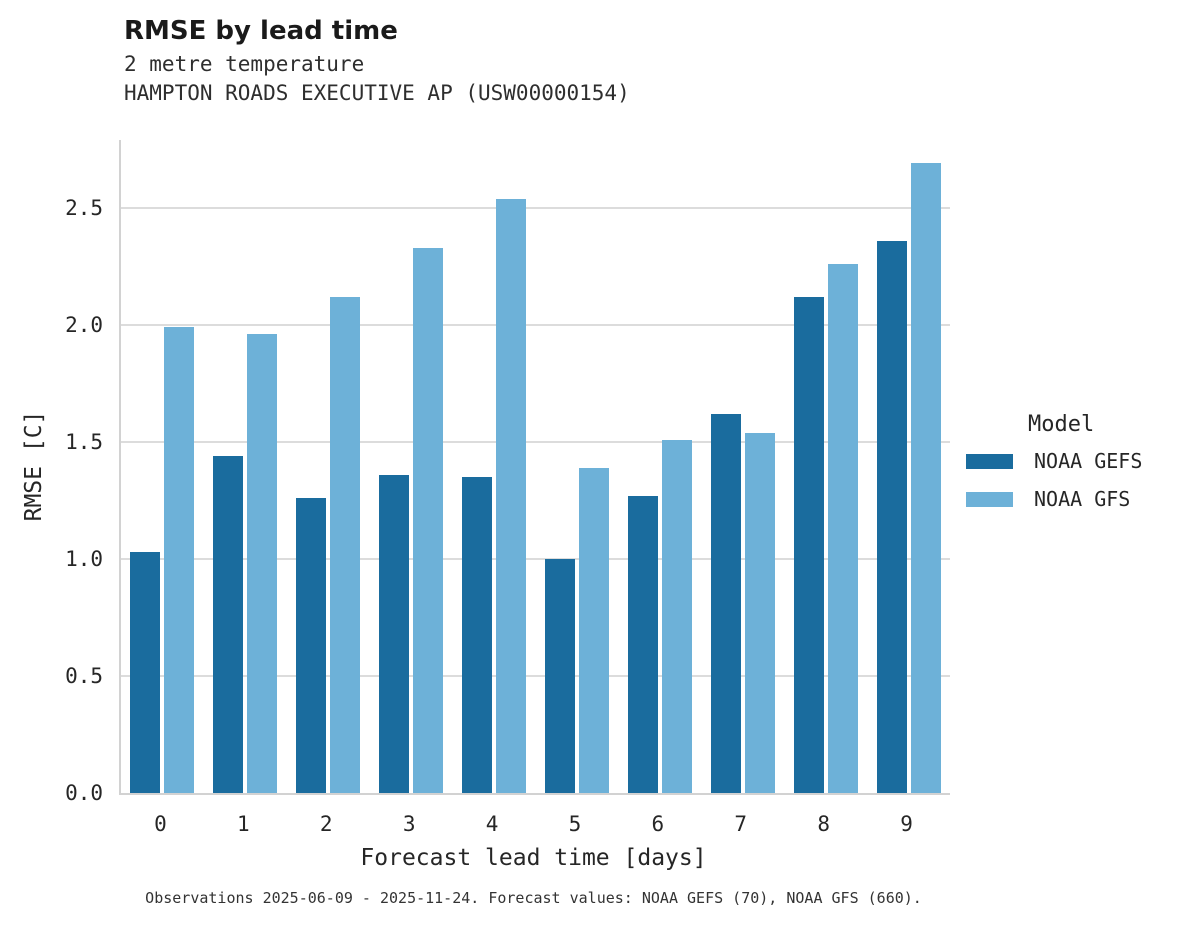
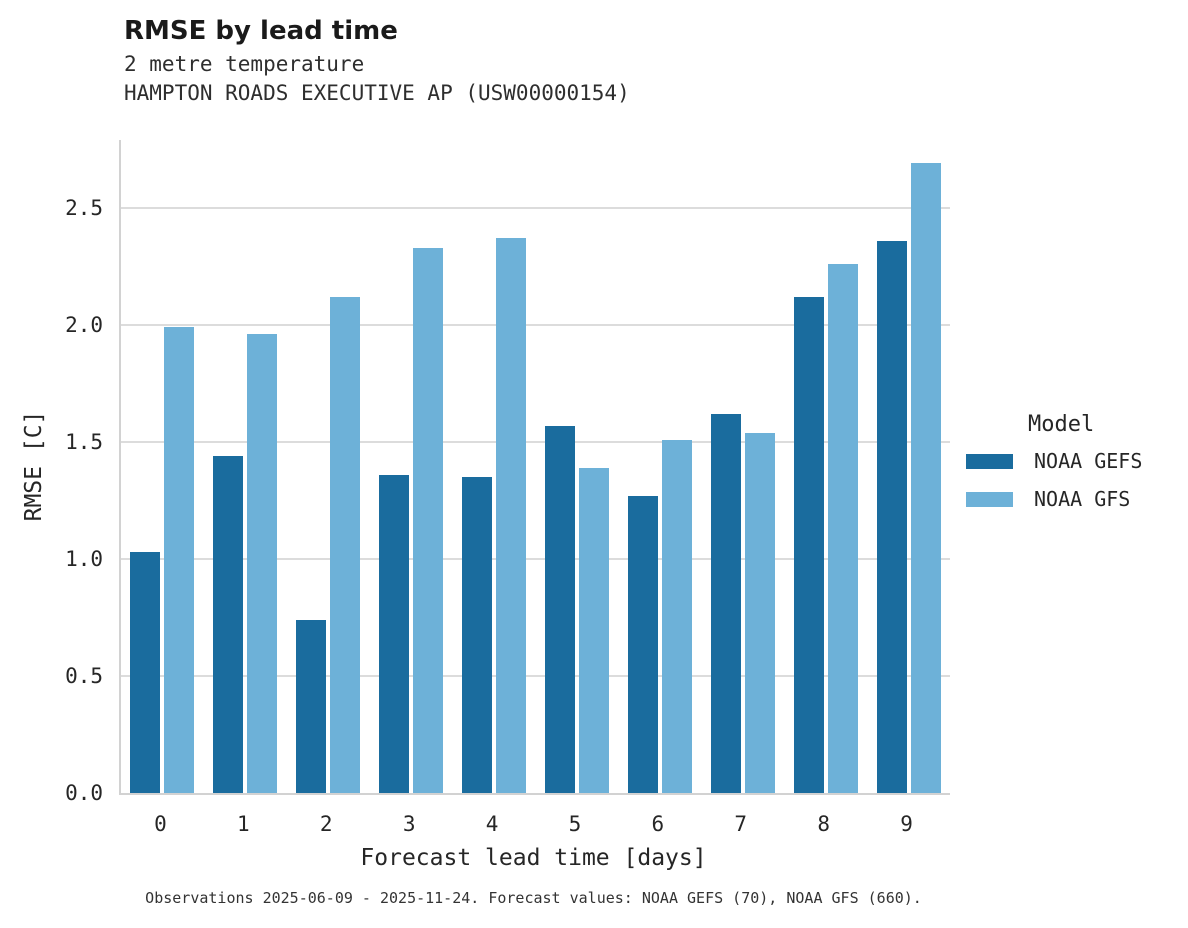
NOAA GEFS/2: 1.26 -> 0.74
NOAA GFS/4: 2.54 -> 2.37
NOAA GEFS/5: 1.00 -> 1.57
